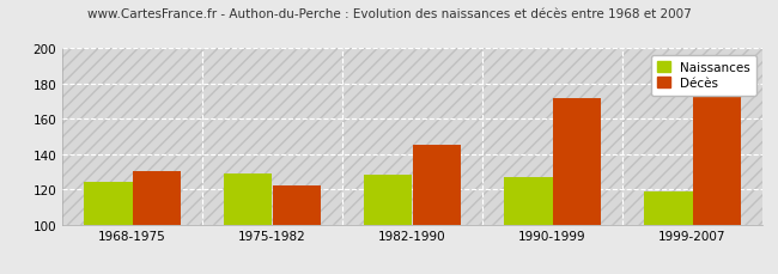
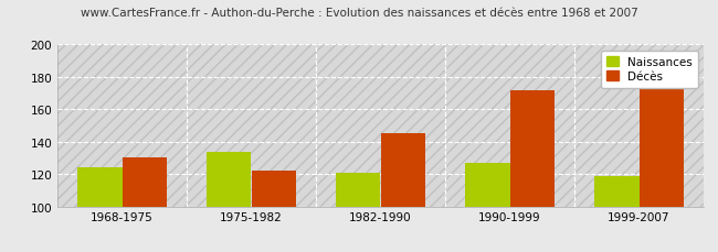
Naissances/1975-1982: 129 -> 134
Naissances/1982-1990: 128 -> 121
